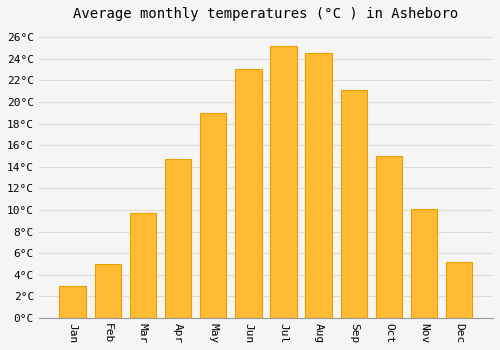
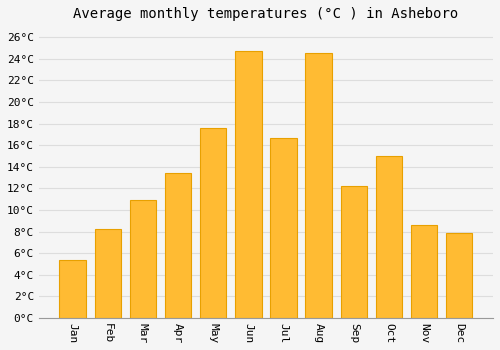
Jan: 3.0°C -> 5.4°C
Feb: 5.0°C -> 8.2°C
Mar: 9.7°C -> 10.9°C
Apr: 14.7°C -> 13.4°C
May: 19.0°C -> 17.6°C
Jun: 23.0°C -> 24.7°C
Jul: 25.2°C -> 16.7°C
Sep: 21.1°C -> 12.2°C
Nov: 10.1°C -> 8.6°C
Dec: 5.2°C -> 7.9°C
